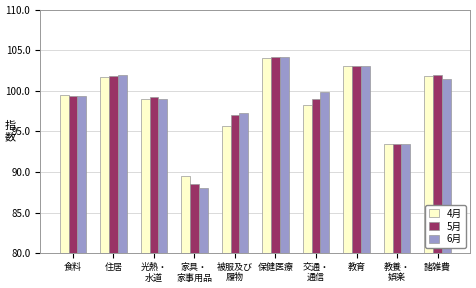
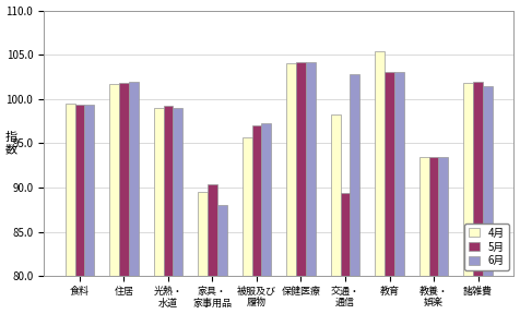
5月/家具・ 家事用品: 88.5 -> 90.4
5月/交通・ 通信: 99.0 -> 89.4
6月/交通・ 通信: 99.8 -> 102.8
4月/教育: 103.0 -> 105.4
